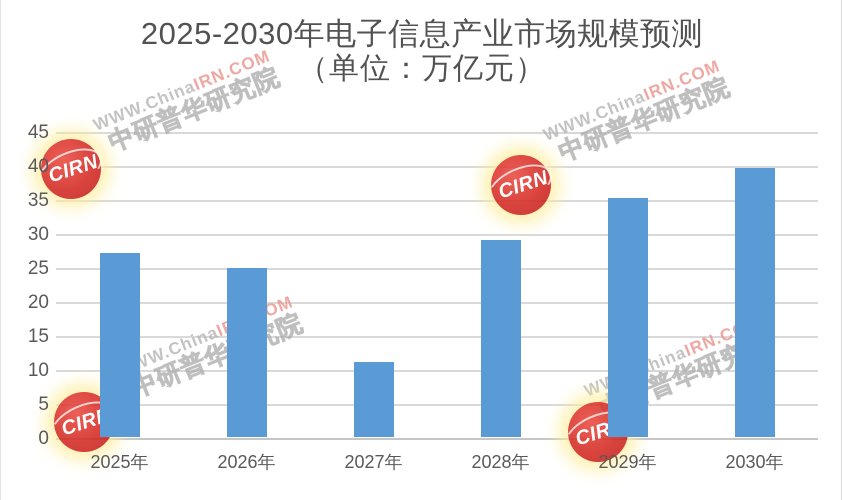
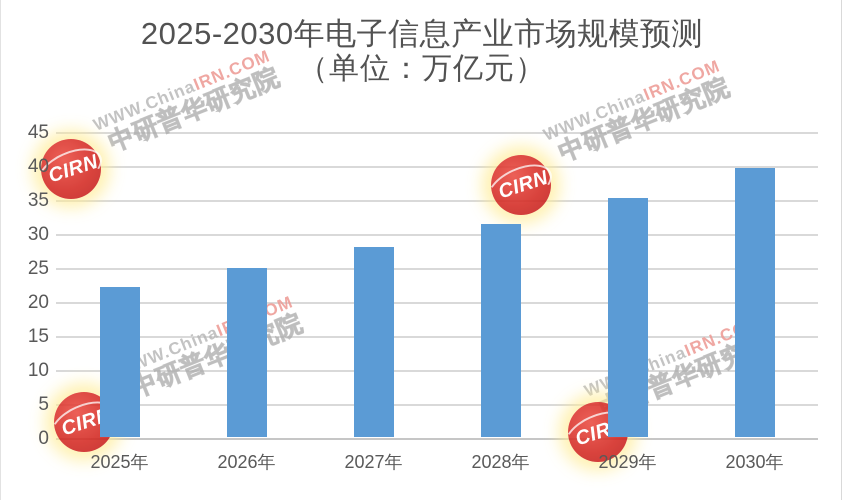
2025年: 27 -> 22
2027年: 11 -> 28
2028年: 29 -> 31
